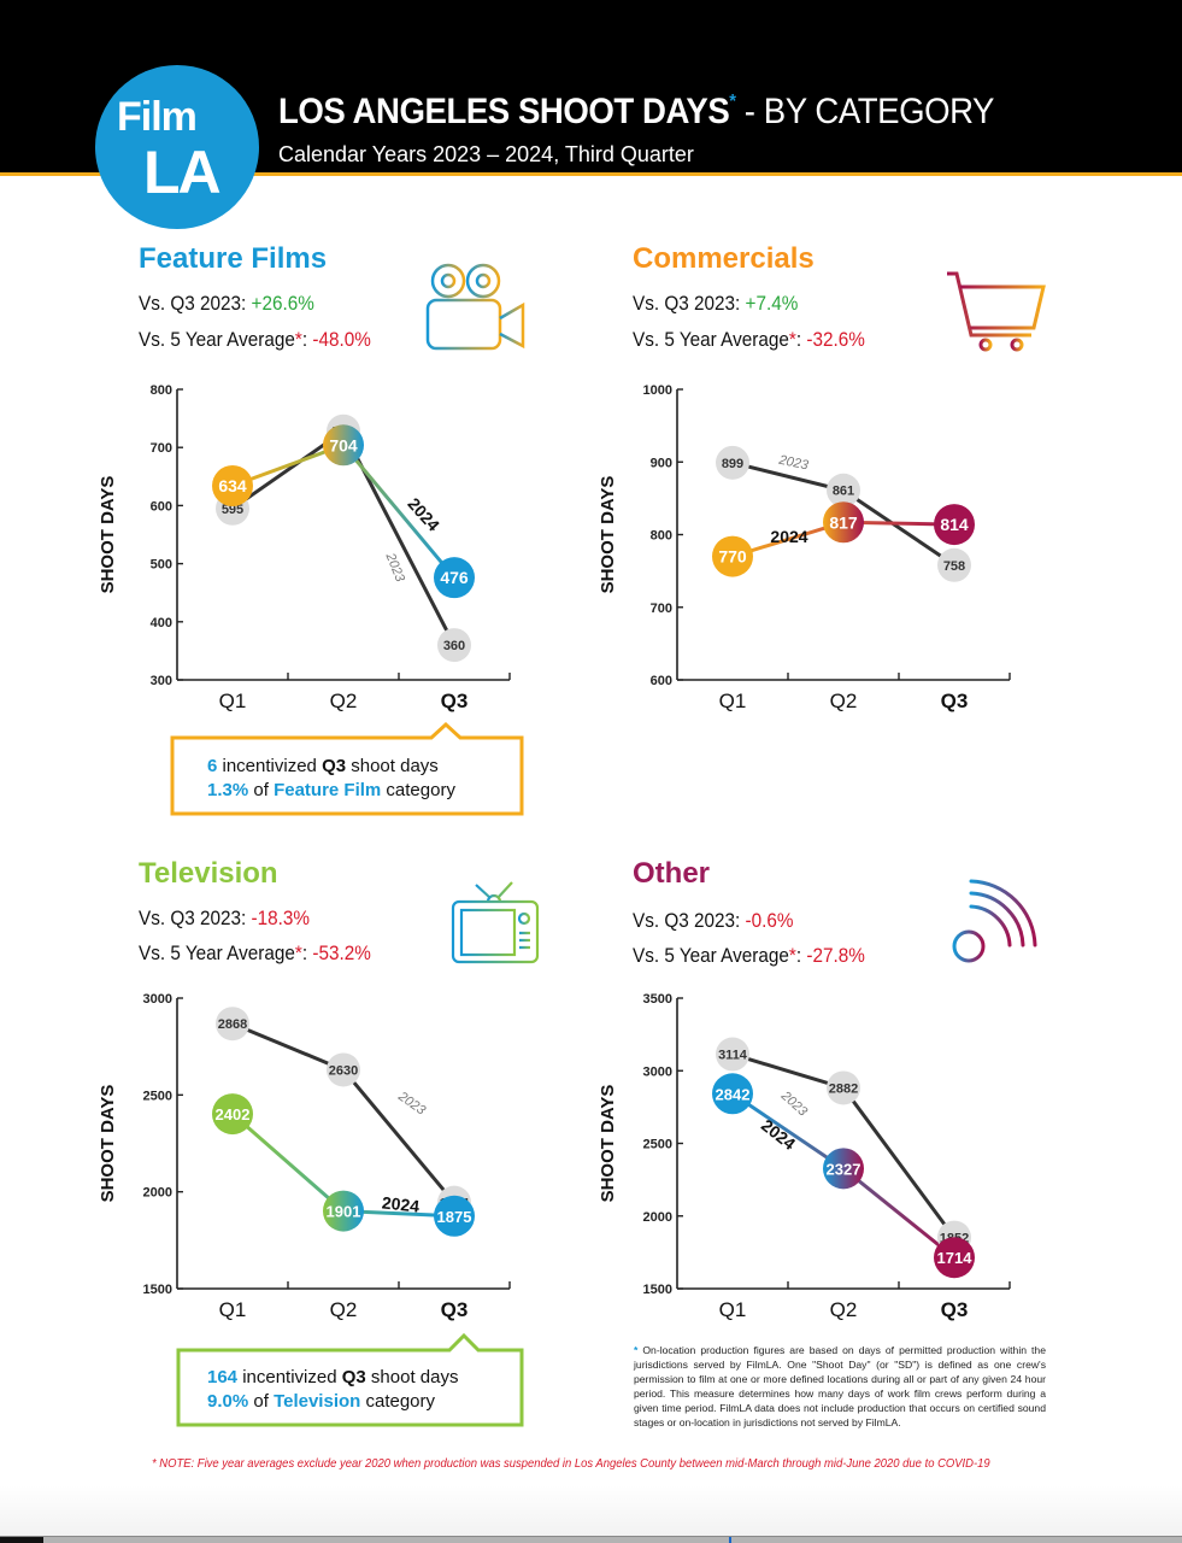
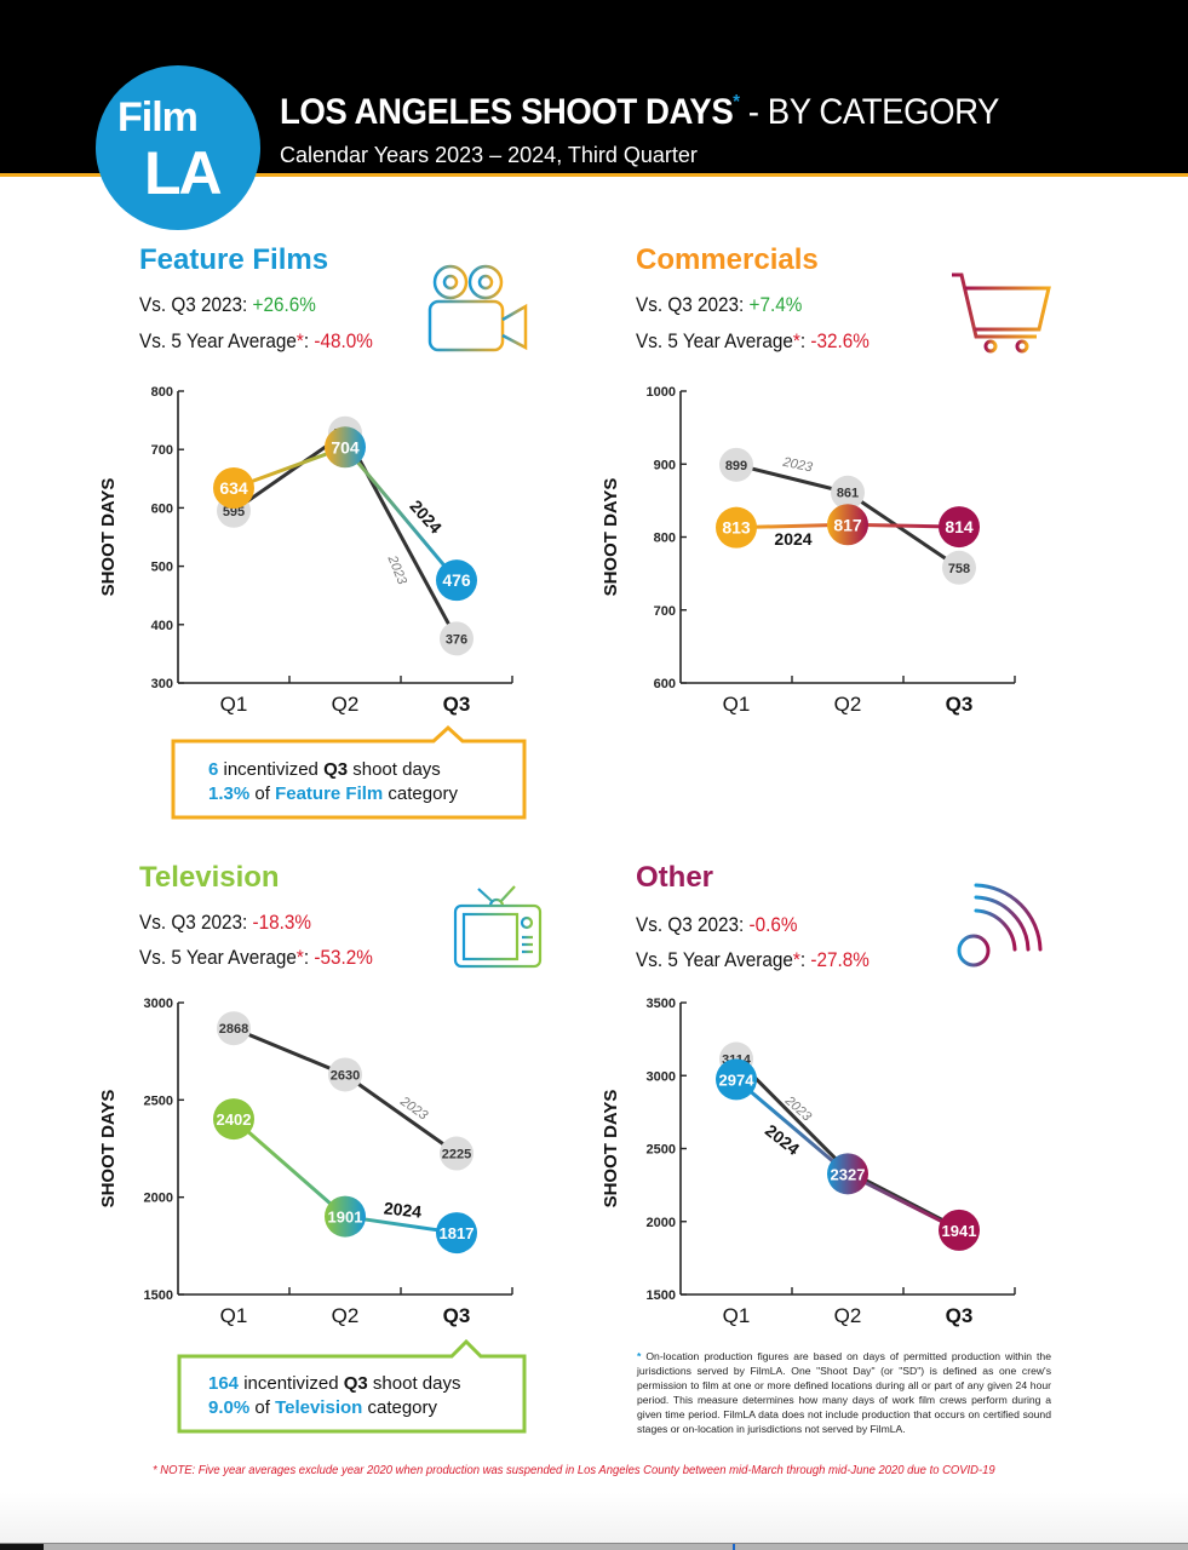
Feature Films/2023/Q3: 360 -> 376
Commercials/2024/Q1: 770 -> 813
Television/2023/Q3: 1944 -> 2225
Television/2024/Q3: 1875 -> 1817
Other/2024/Q1: 2842 -> 2974
Other/2023/Q2: 2882 -> 2347
Other/2023/Q3: 1852 -> 1952
Other/2024/Q3: 1714 -> 1941
